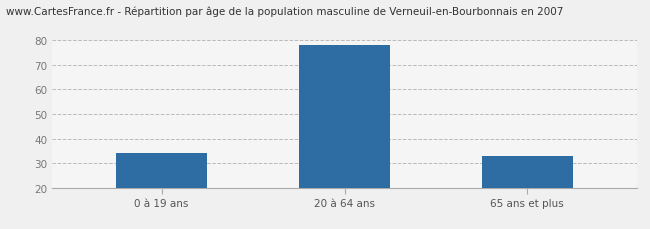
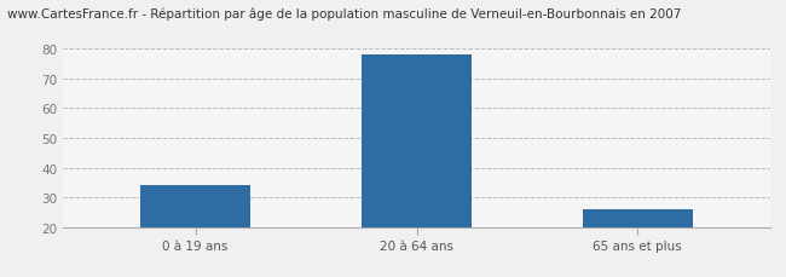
65 ans et plus: 33 -> 26
